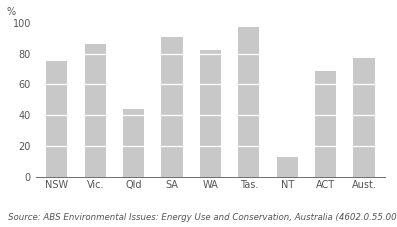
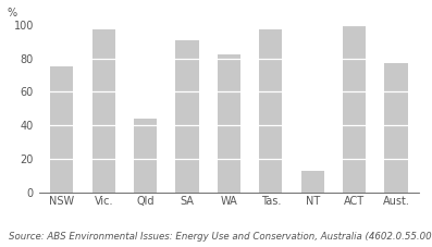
Vic.: 86 -> 97
ACT: 69 -> 99
